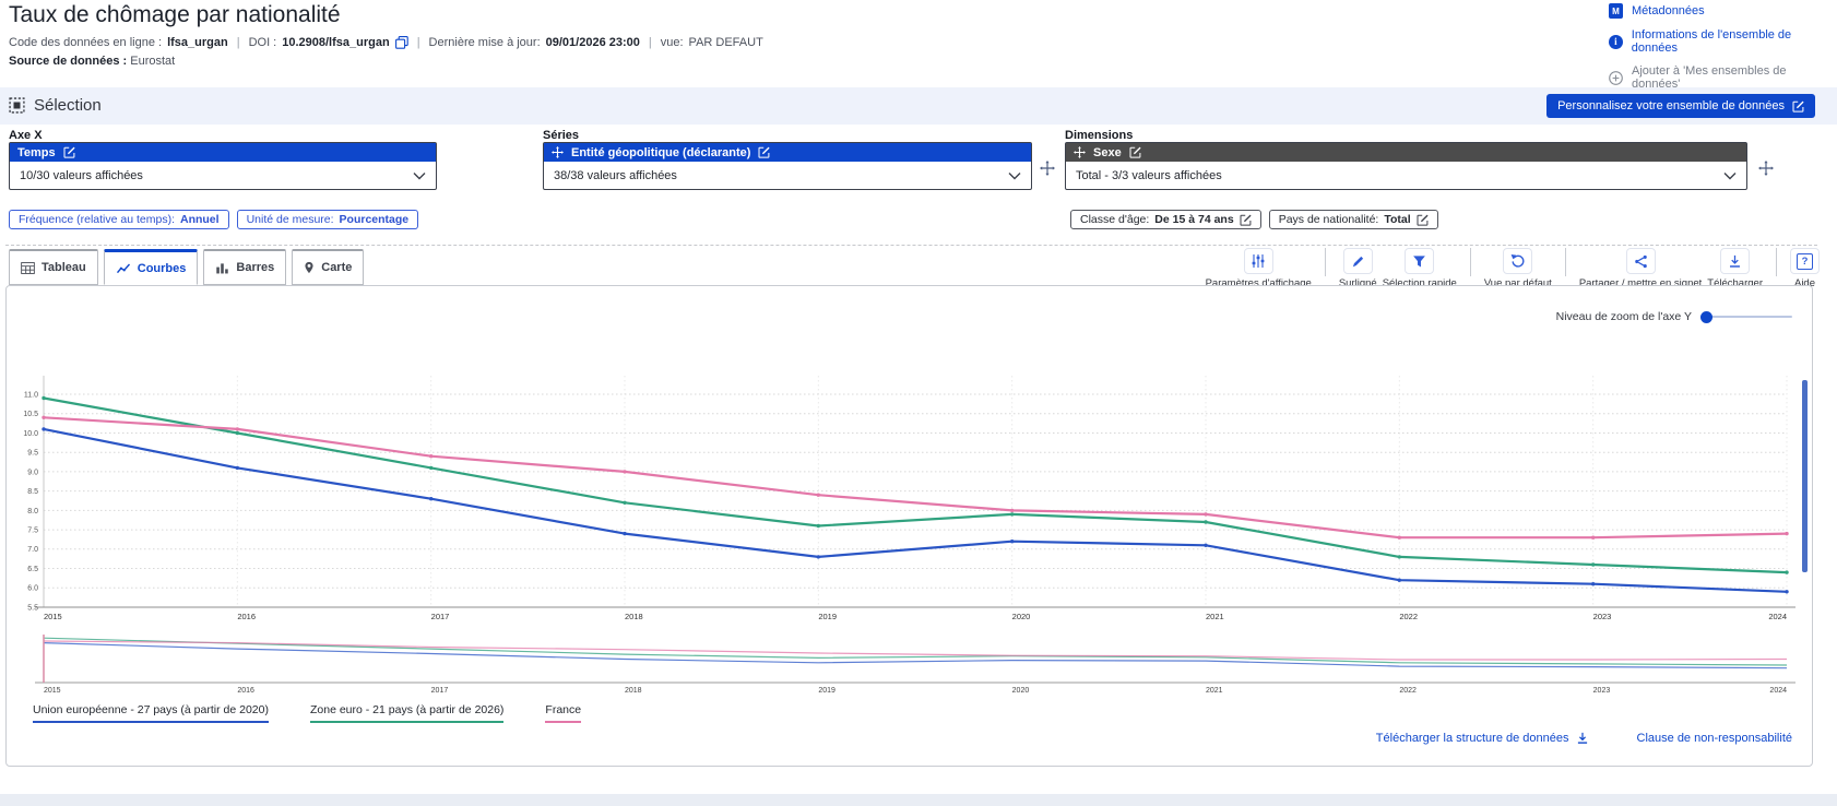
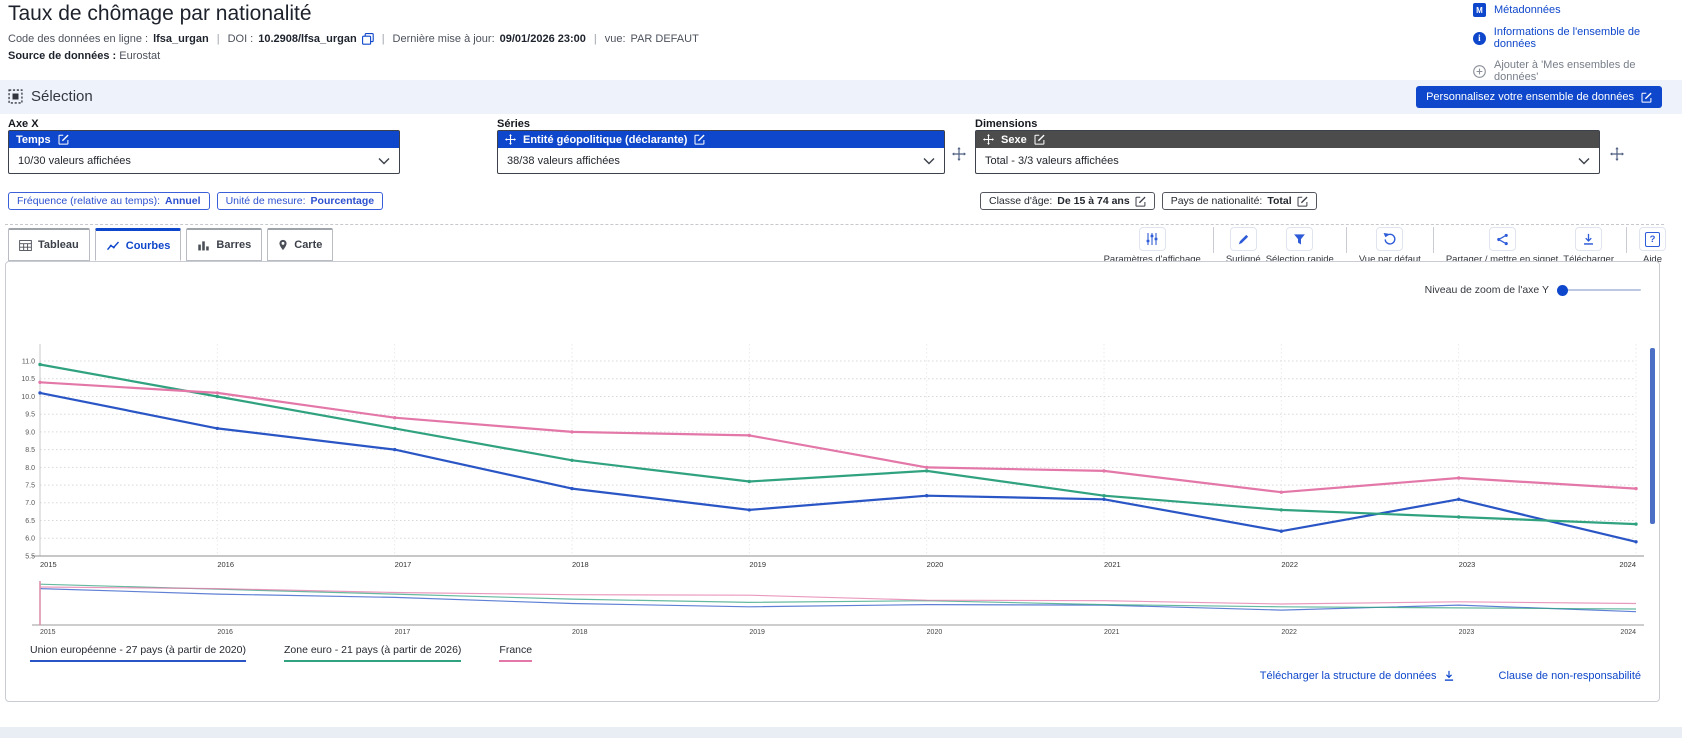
Union européenne - 27 pays (à partir de 2020)/2017: 8.3 -> 8.5
France/2019: 8.4 -> 8.9
Zone euro - 21 pays (à partir de 2026)/2021: 7.7 -> 7.2
Union européenne - 27 pays (à partir de 2020)/2023: 6.1 -> 7.1
France/2023: 7.3 -> 7.7
